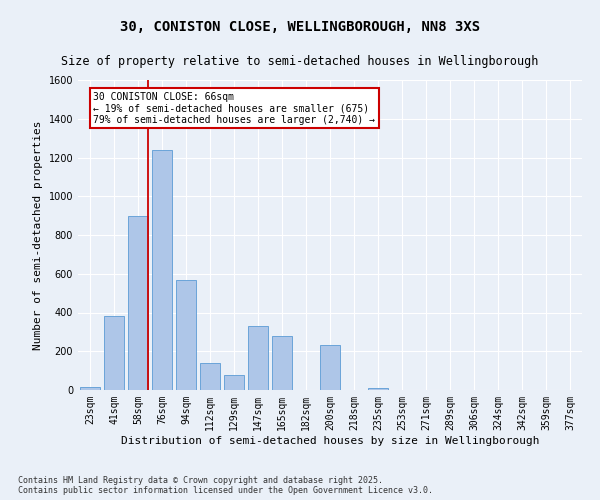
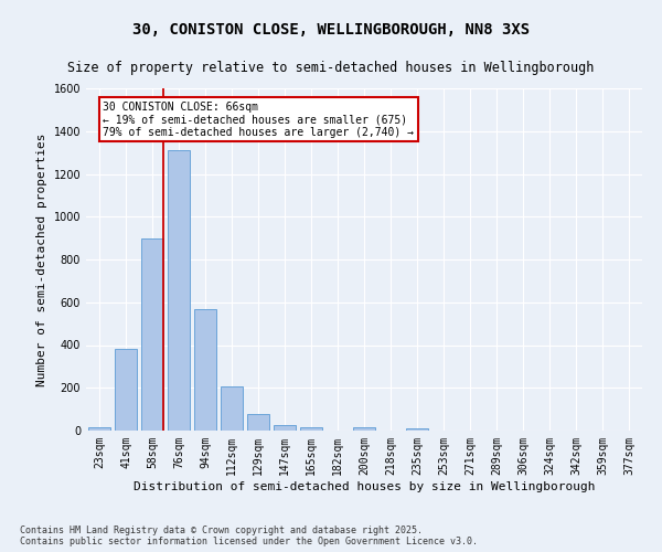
76sqm: 1240 -> 1310
112sqm: 140 -> 200
147sqm: 330 -> 20
165sqm: 280 -> 20
200sqm: 230 -> 20
